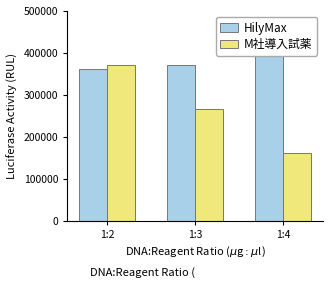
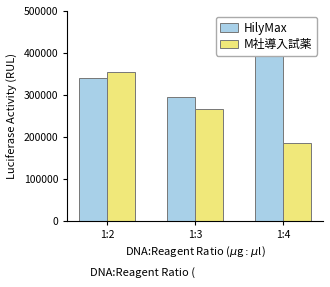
HilyMax/1:2: 362000 -> 340000
M社導入試薬/1:2: 372000 -> 355000
HilyMax/1:3: 370000 -> 295000
M社導入試薬/1:4: 160000 -> 185000
